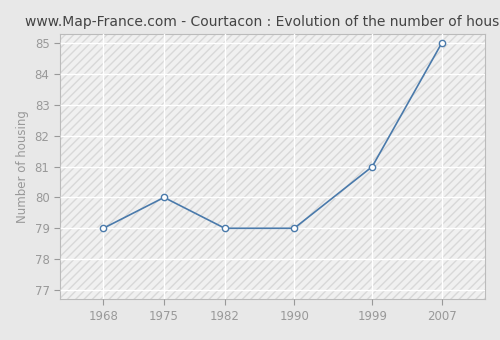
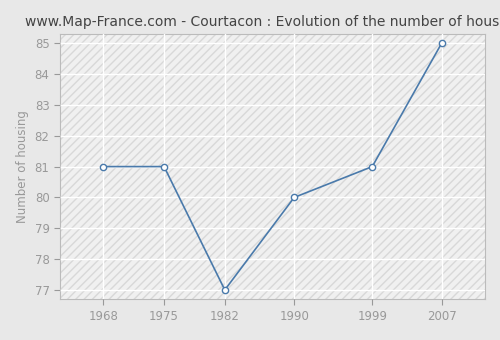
1968: 79 -> 81
1975: 80 -> 81
1982: 79 -> 77
1990: 79 -> 80
